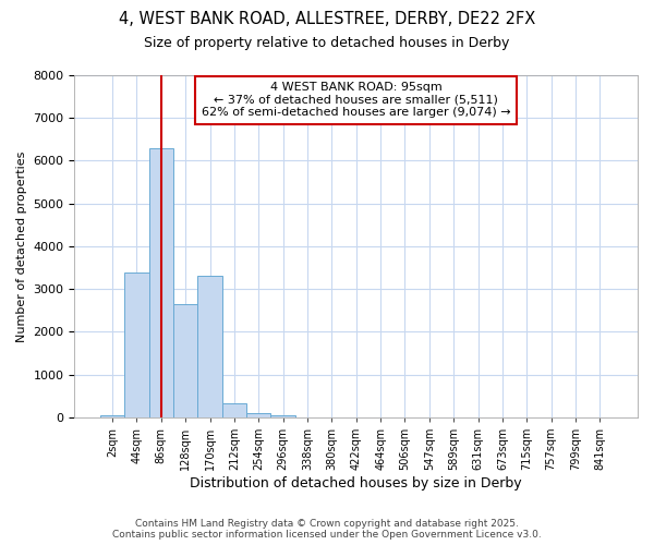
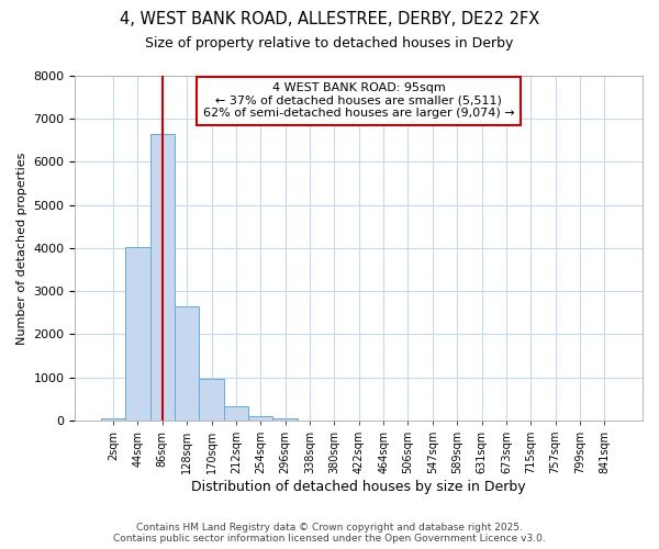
44sqm: 3400 -> 4030
86sqm: 6300 -> 6650
170sqm: 3300 -> 960
